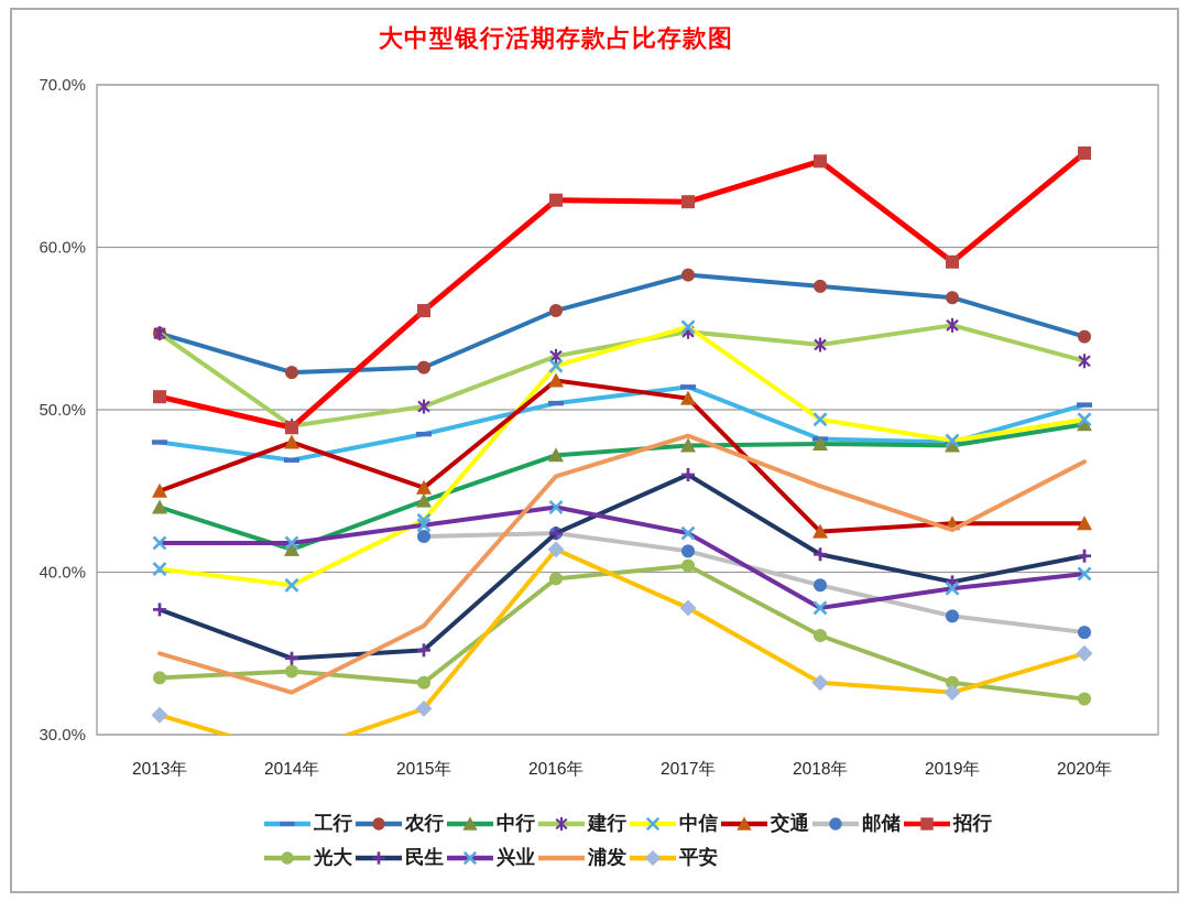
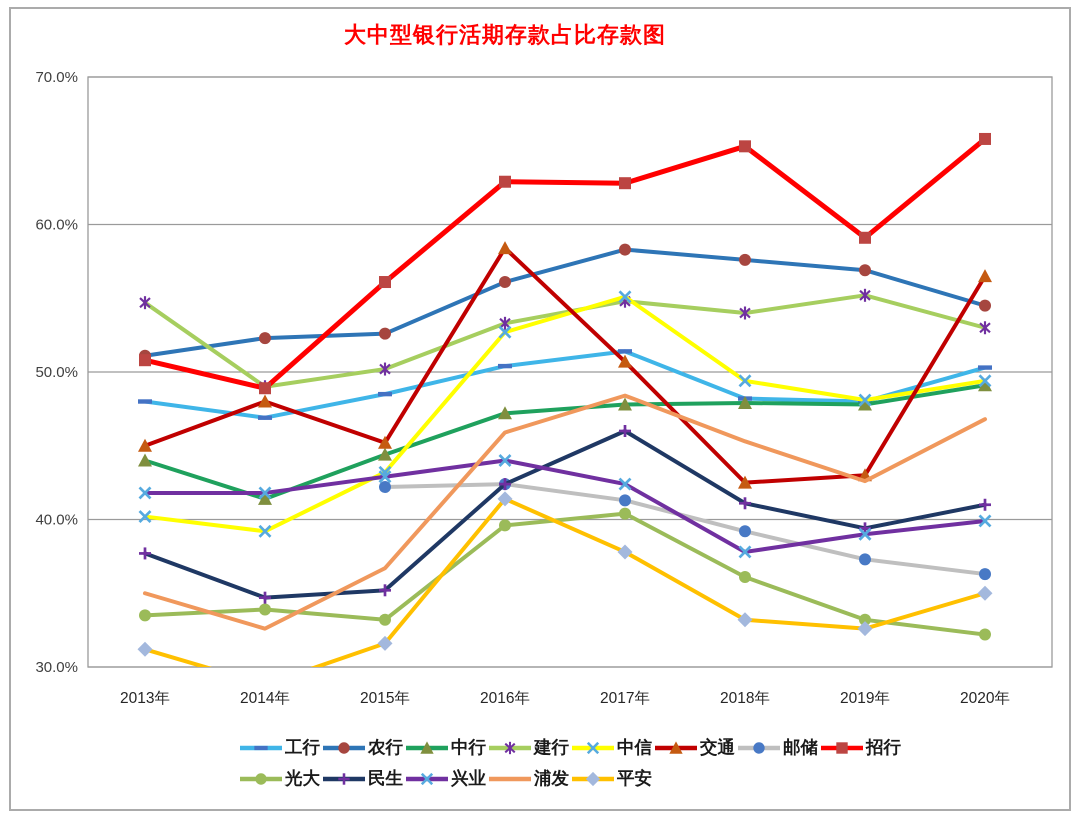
农行/2013年: 54.7% -> 51.1%
交通/2016年: 51.8% -> 58.4%
交通/2020年: 43.0% -> 56.5%
